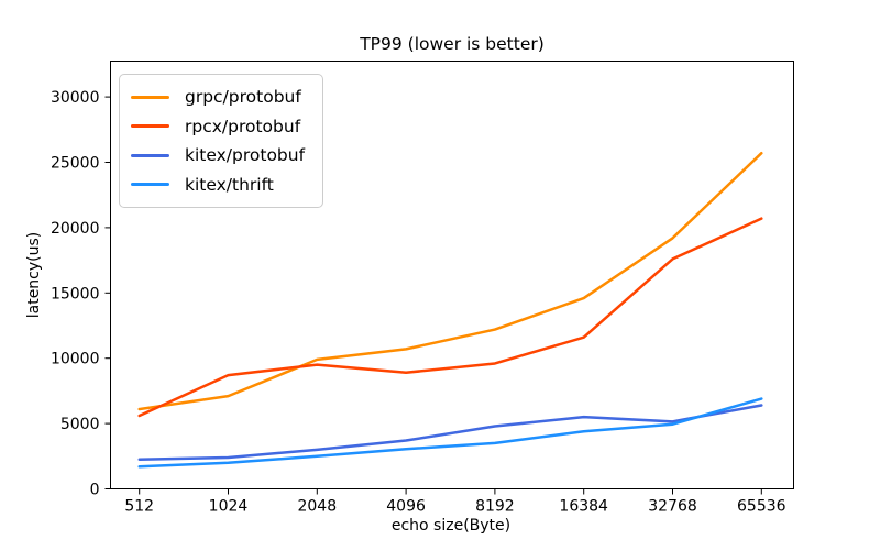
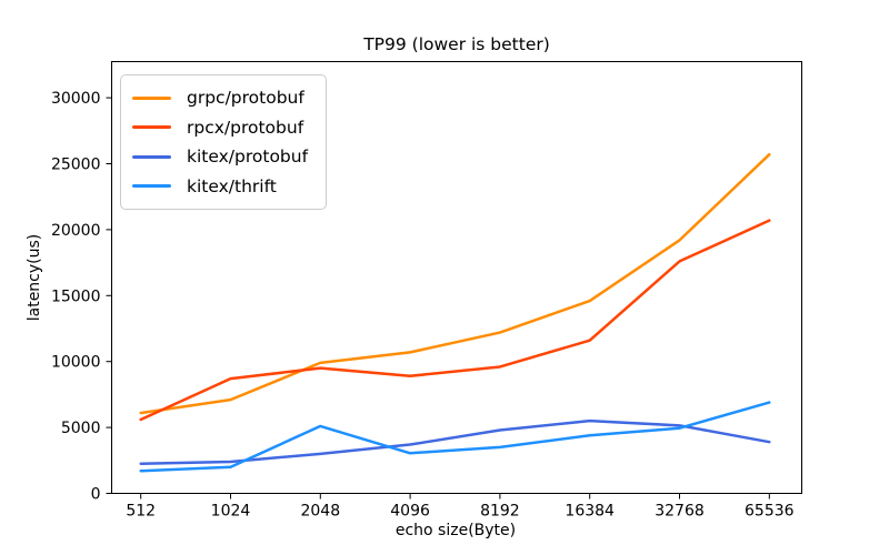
kitex/thrift/2048: 2500 -> 5100
kitex/protobuf/65536: 6400 -> 3900
